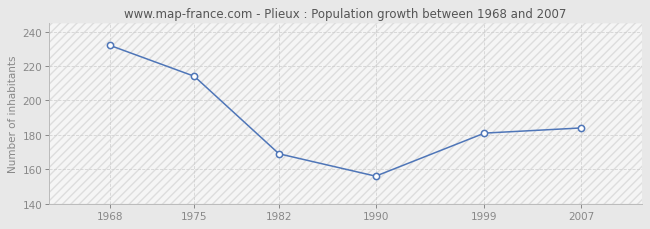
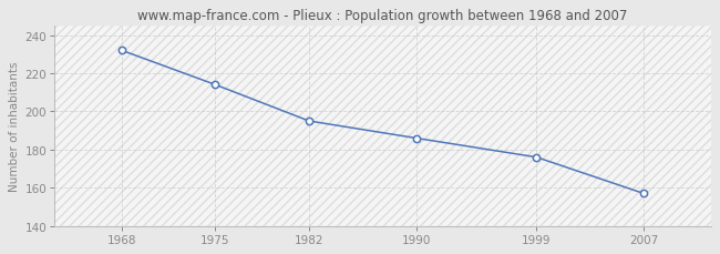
1982: 169 -> 195
1990: 156 -> 186
1999: 181 -> 176
2007: 184 -> 157
